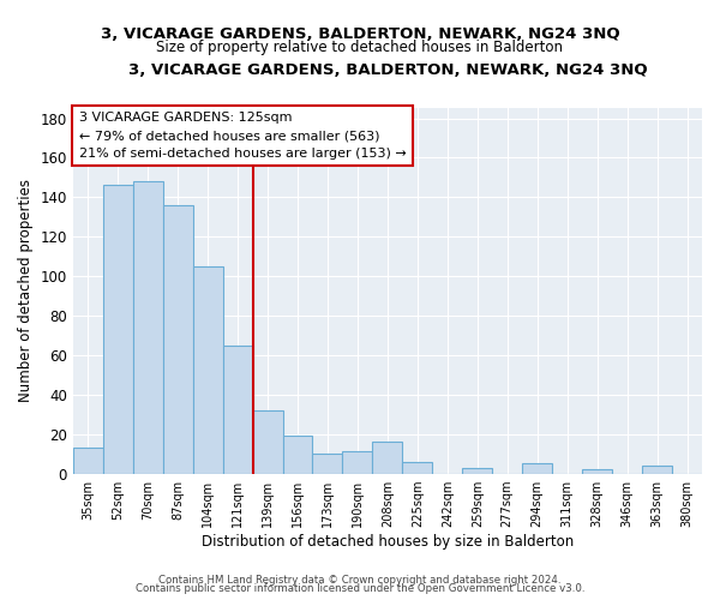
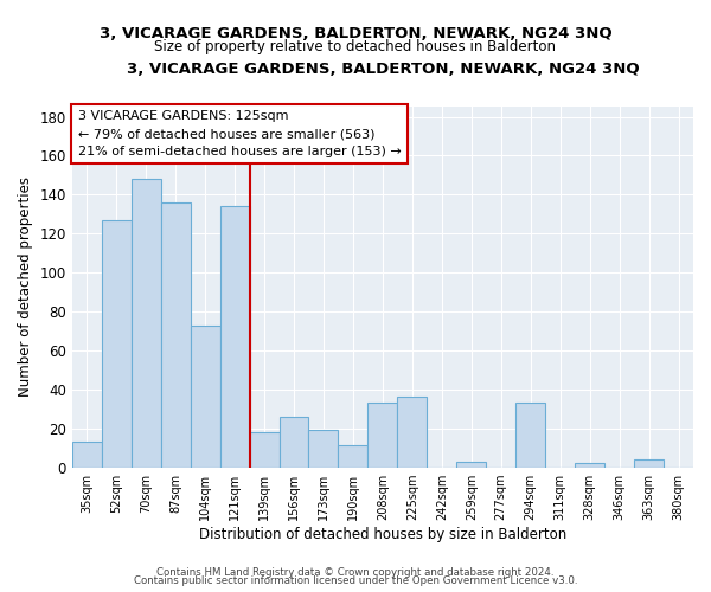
52sqm: 146 -> 127
104sqm: 105 -> 73
121sqm: 65 -> 134
139sqm: 32 -> 18
156sqm: 19 -> 26
173sqm: 10 -> 19
208sqm: 16 -> 33
225sqm: 6 -> 36
294sqm: 5 -> 33
